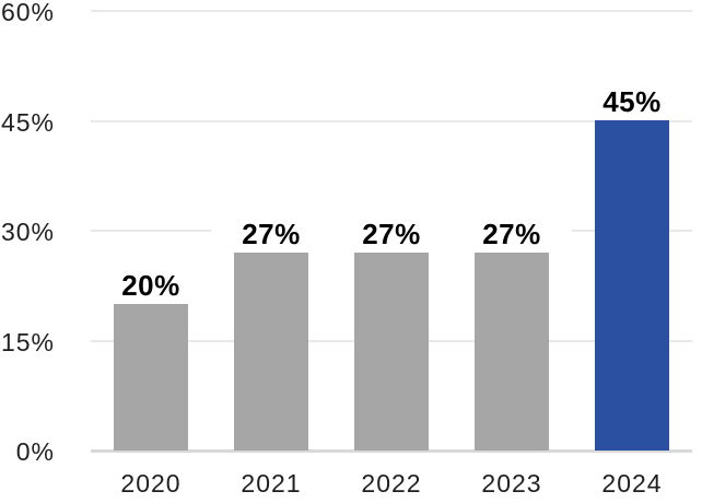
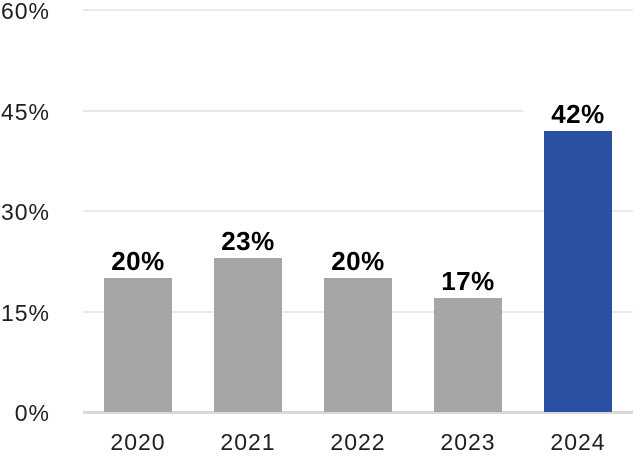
2021: 27% -> 23%
2022: 27% -> 20%
2023: 27% -> 17%
2024: 45% -> 42%
